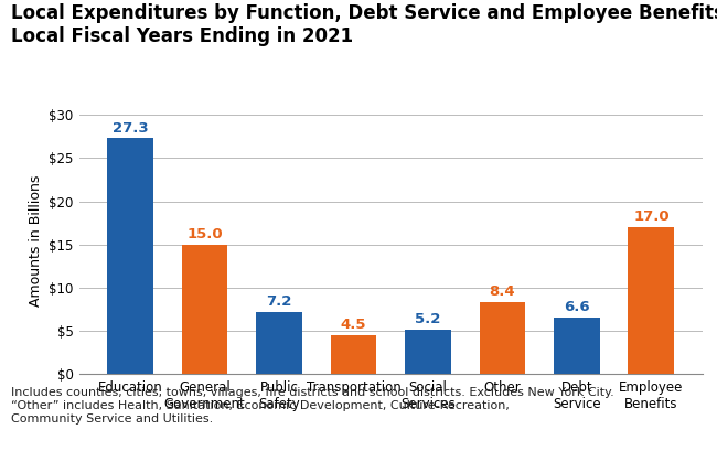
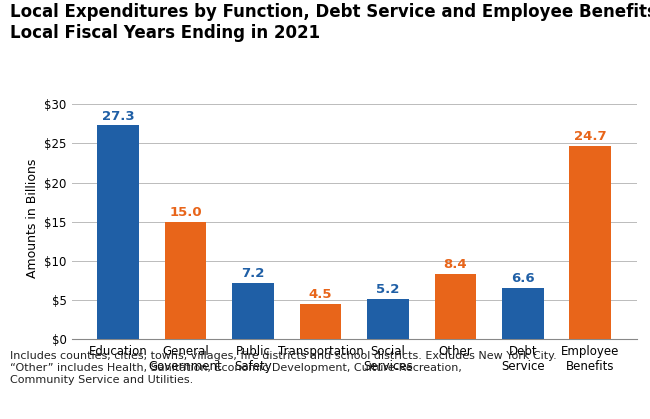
Employee Benefits: 17.0 -> 24.7
